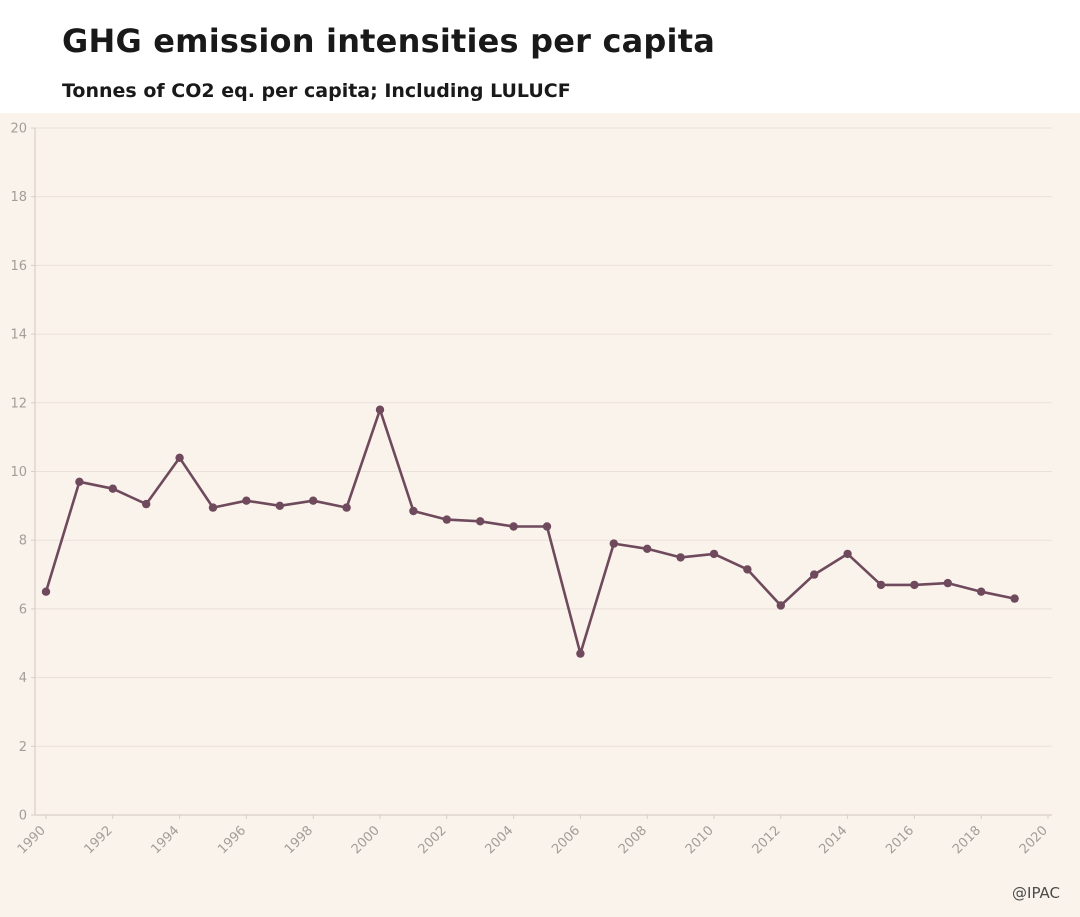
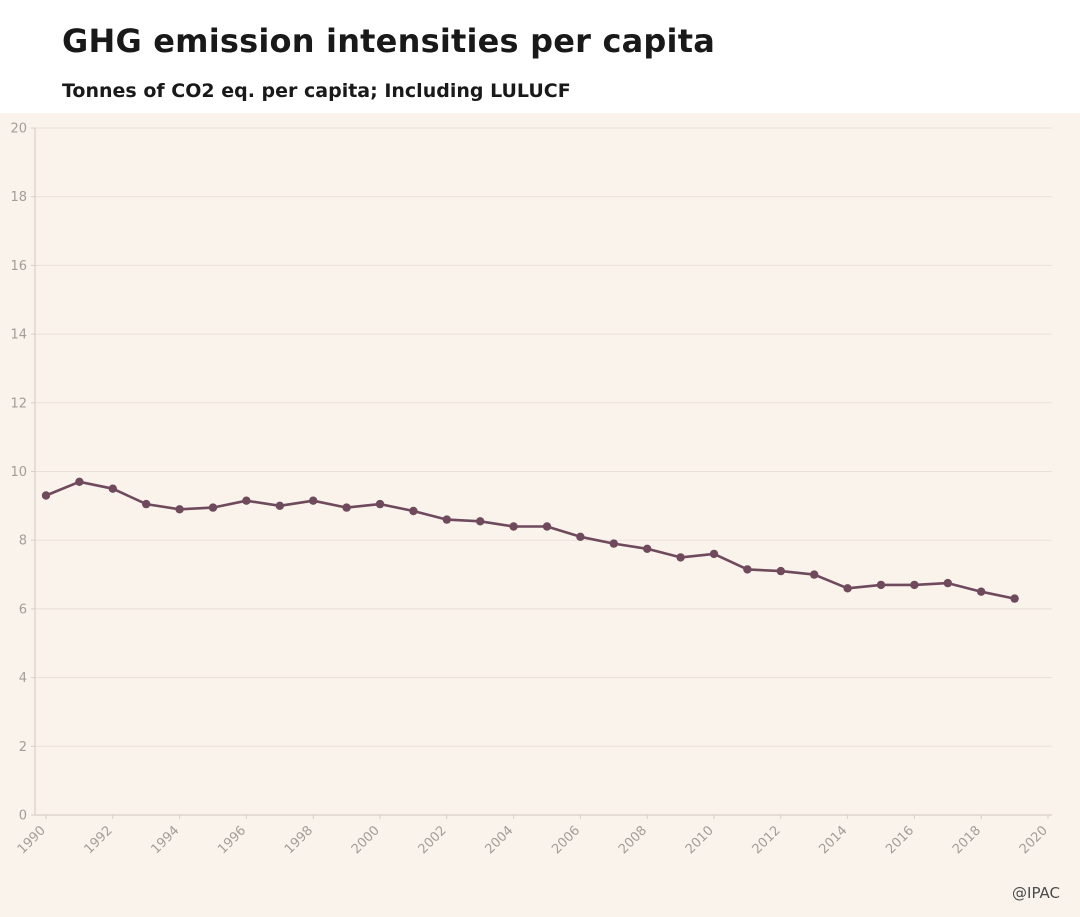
1990: 6.5 -> 9.3
1994: 10.4 -> 8.9
2000: 11.8 -> 9.1
2006: 4.7 -> 8.1
2012: 6.1 -> 7.1
2014: 7.6 -> 6.6
